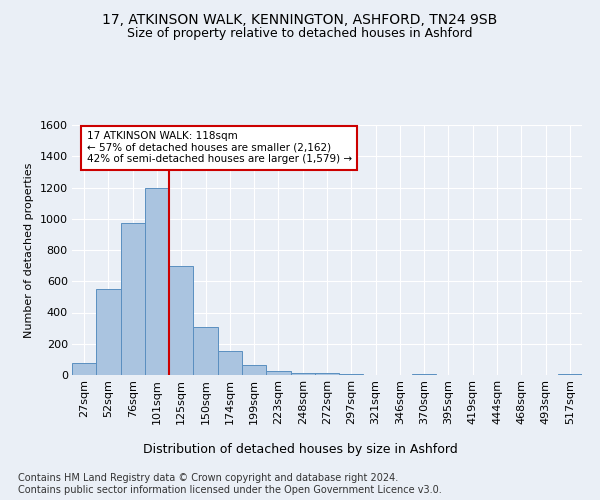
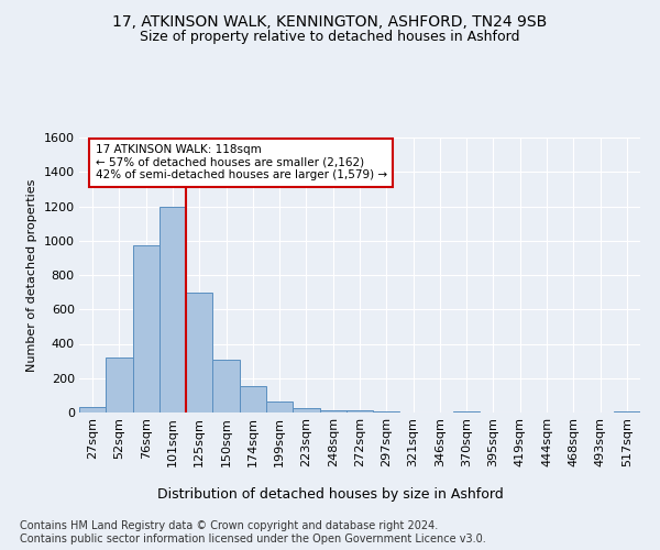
27sqm: 80 -> 30
52sqm: 550 -> 320
